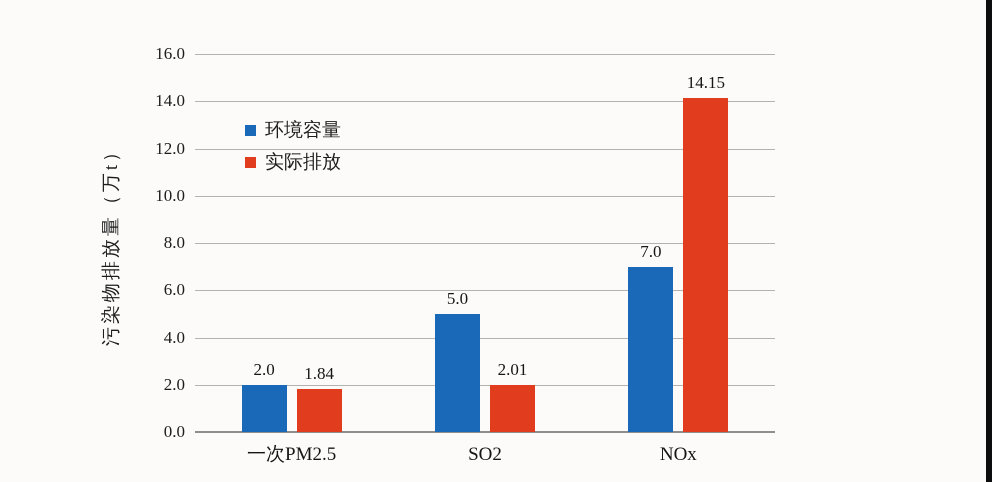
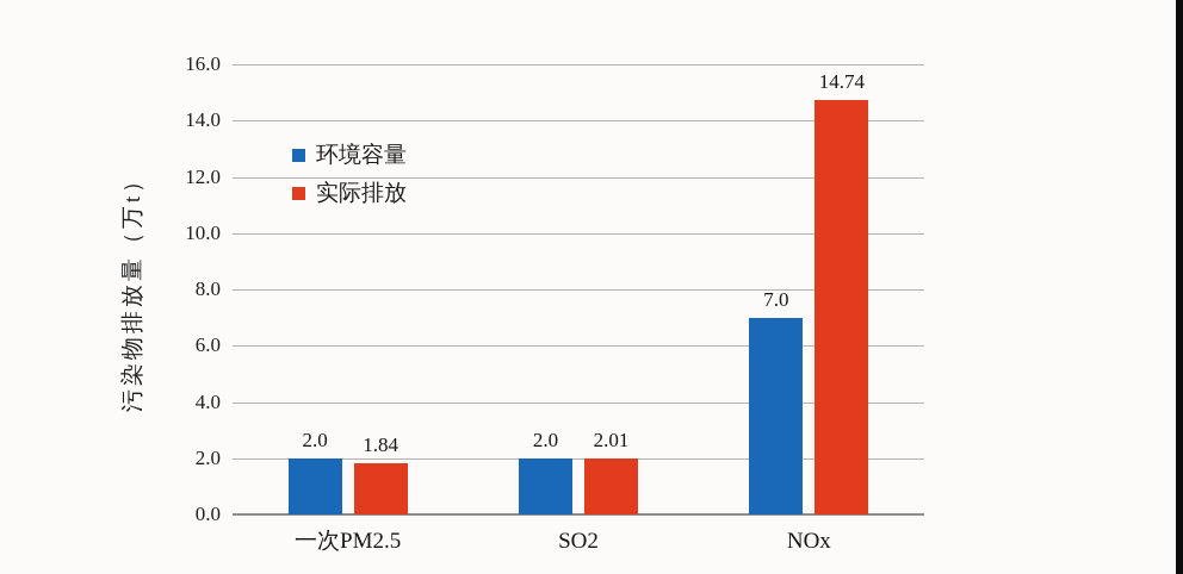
环境容量/SO2: 5.0 -> 2.0
实际排放/NOx: 14.15 -> 14.74
